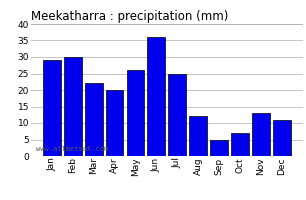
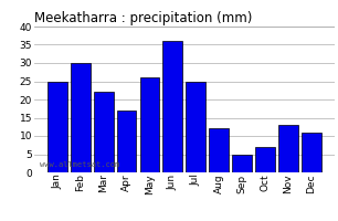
Jan: 29 -> 25
Apr: 20 -> 17
